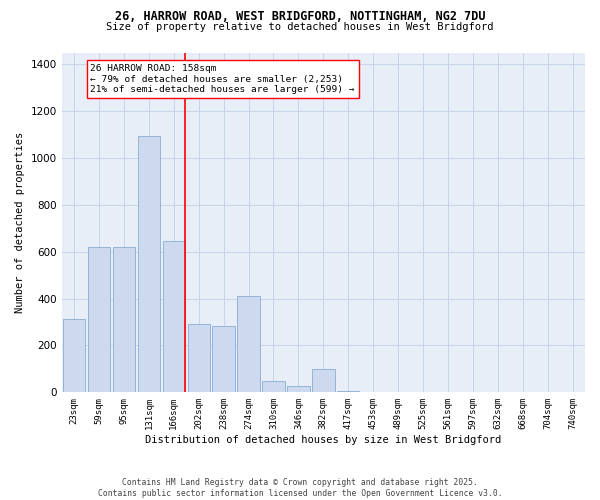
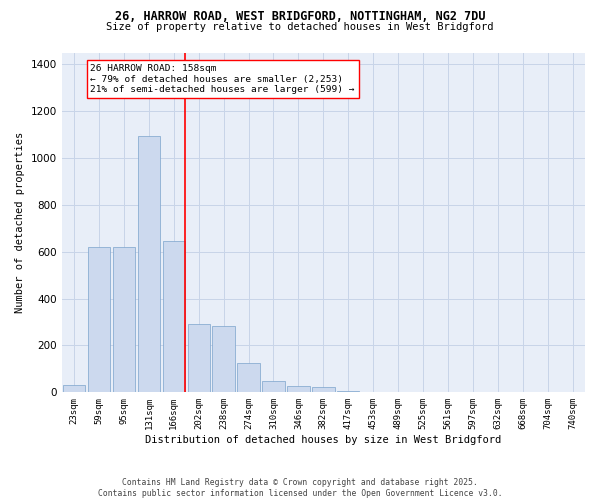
23sqm: 315 -> 30
274sqm: 410 -> 125
382sqm: 100 -> 22
